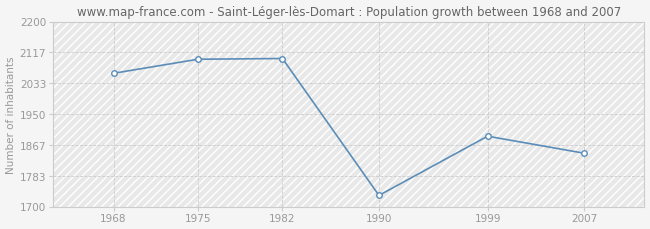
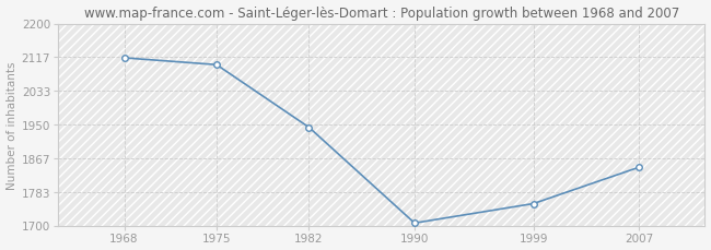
1968: 2060 -> 2115
1982: 2100 -> 1943
1990: 1730 -> 1706
1999: 1890 -> 1754
